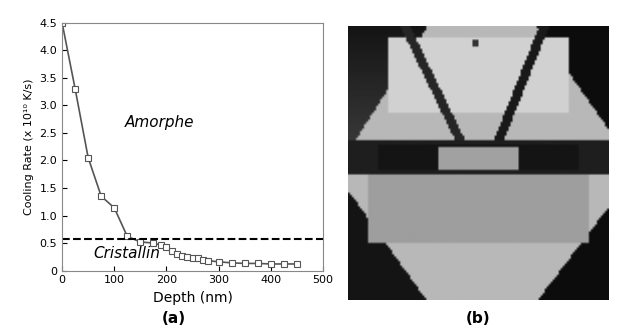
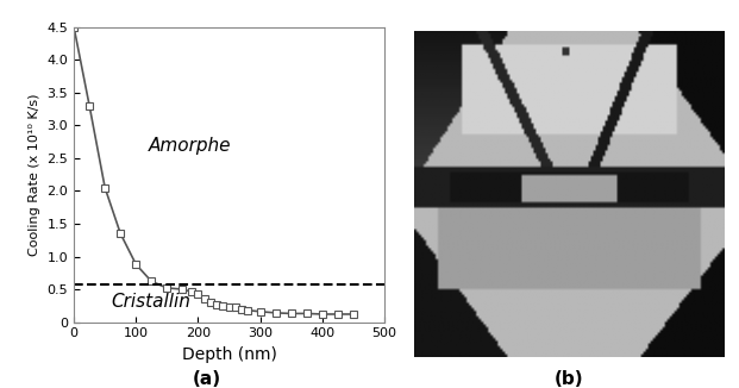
100: 1.14 -> 0.88
